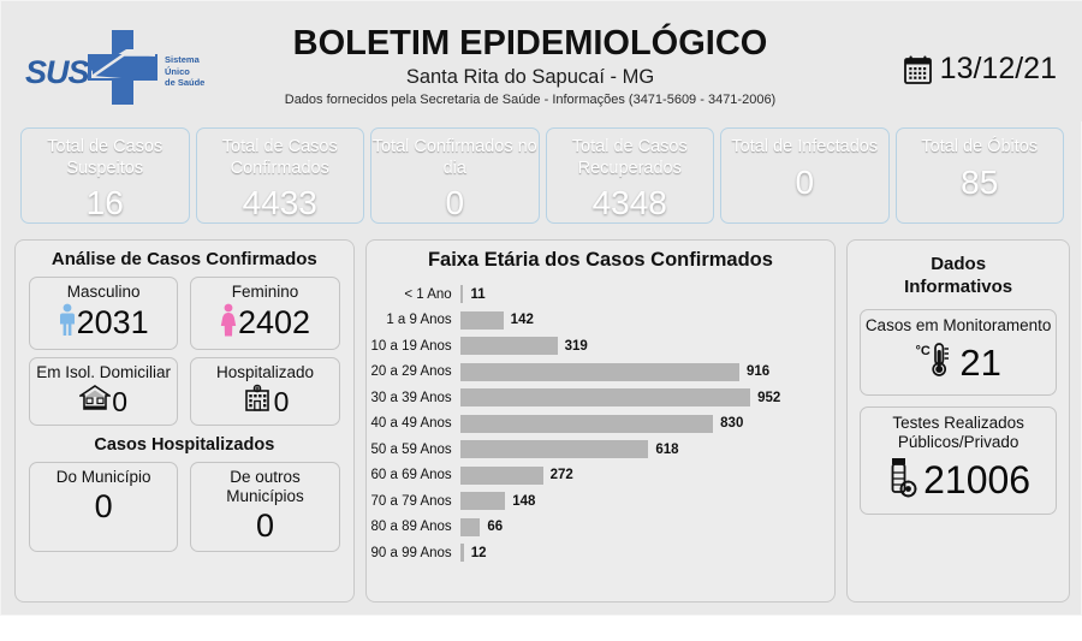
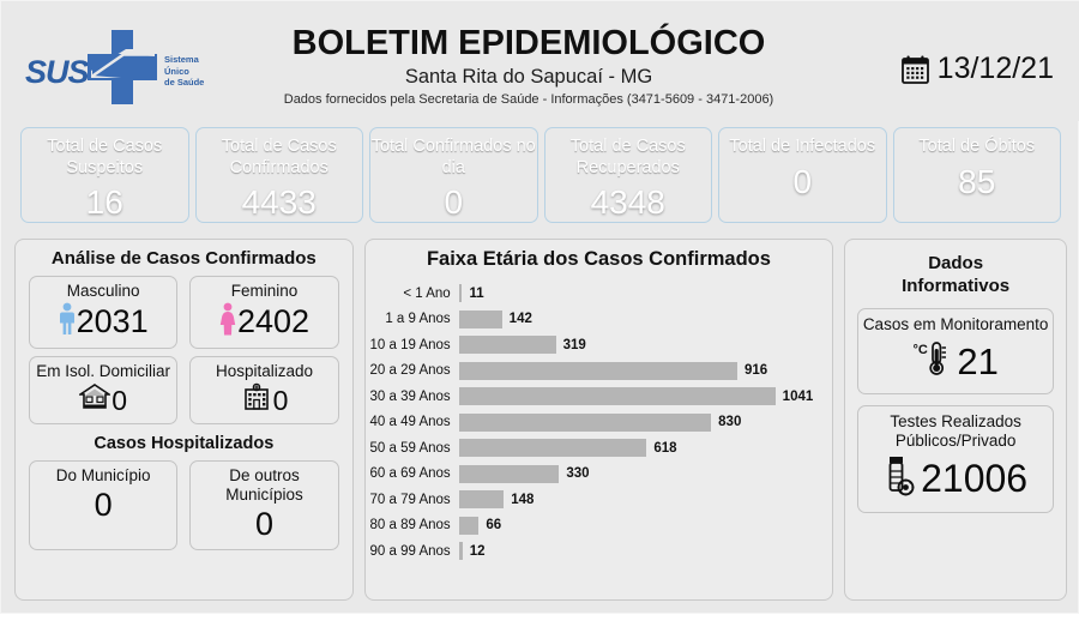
30 a 39 Anos: 952 -> 1041
60 a 69 Anos: 272 -> 330
